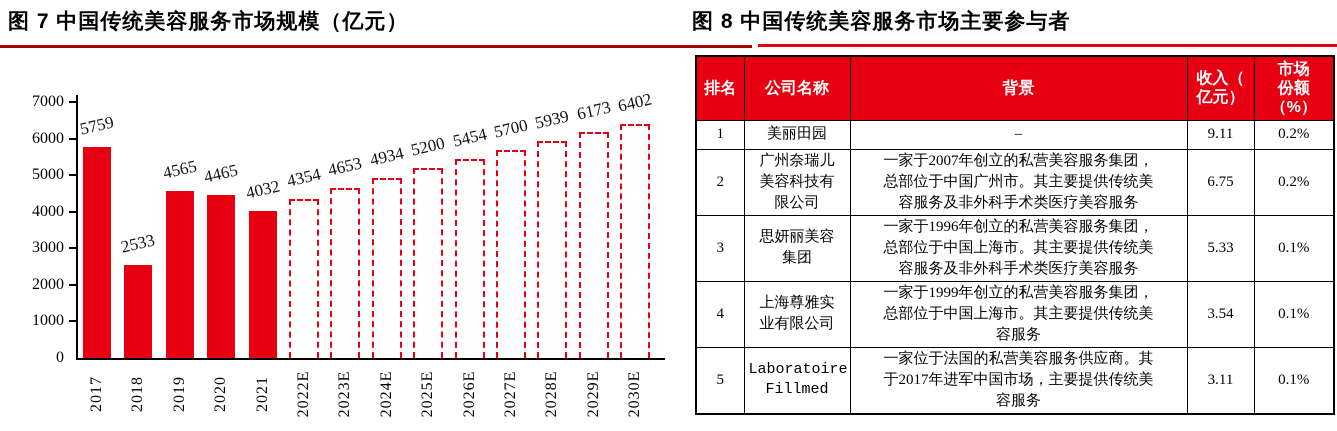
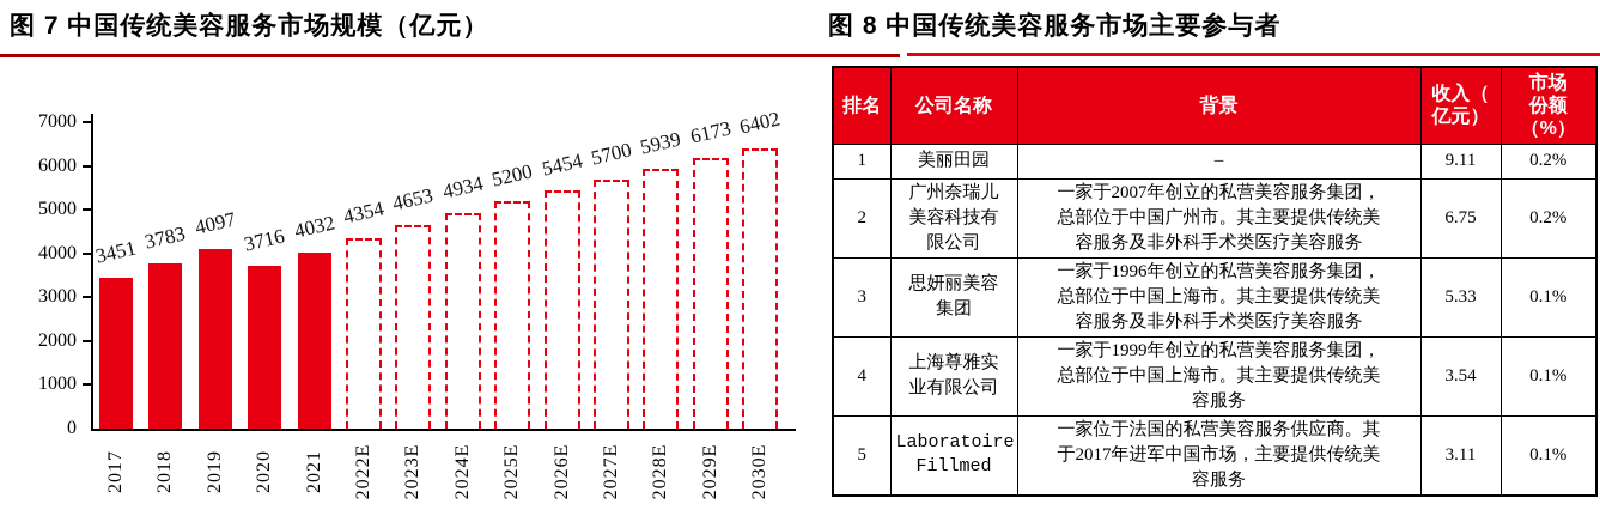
2017: 5759 -> 3451
2018: 2533 -> 3783
2019: 4565 -> 4097
2020: 4465 -> 3716
